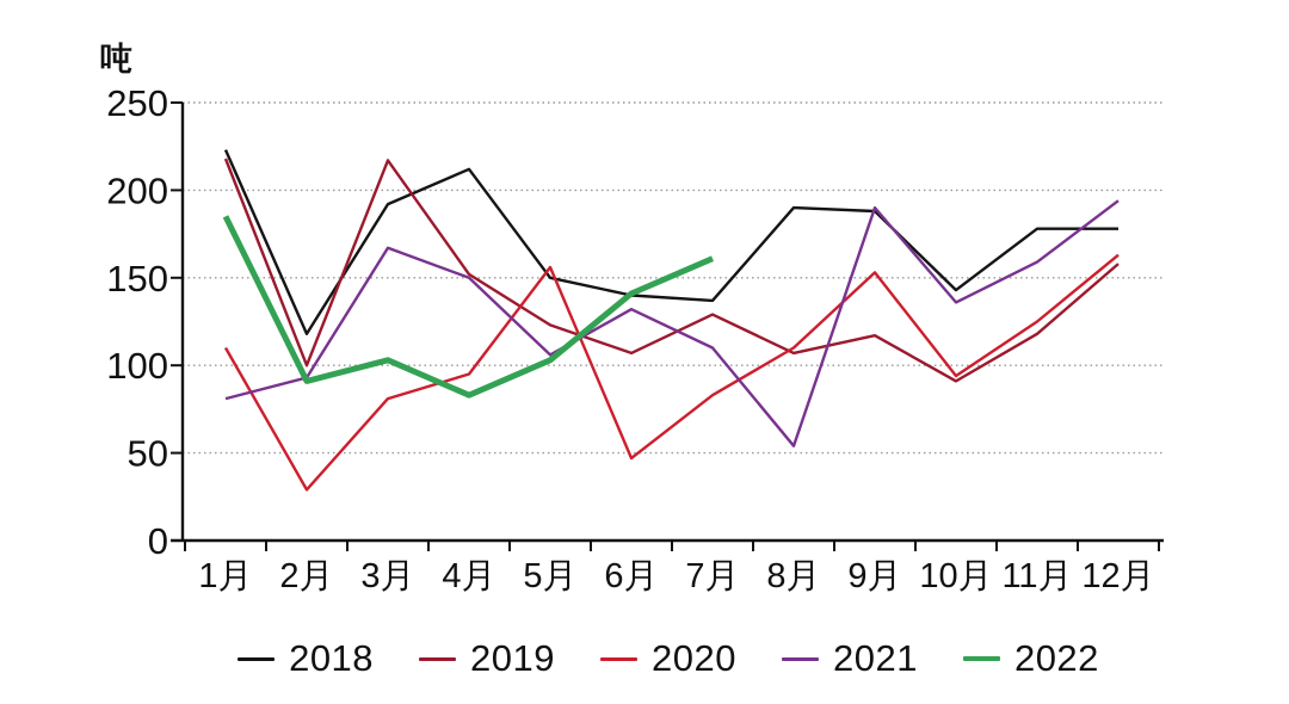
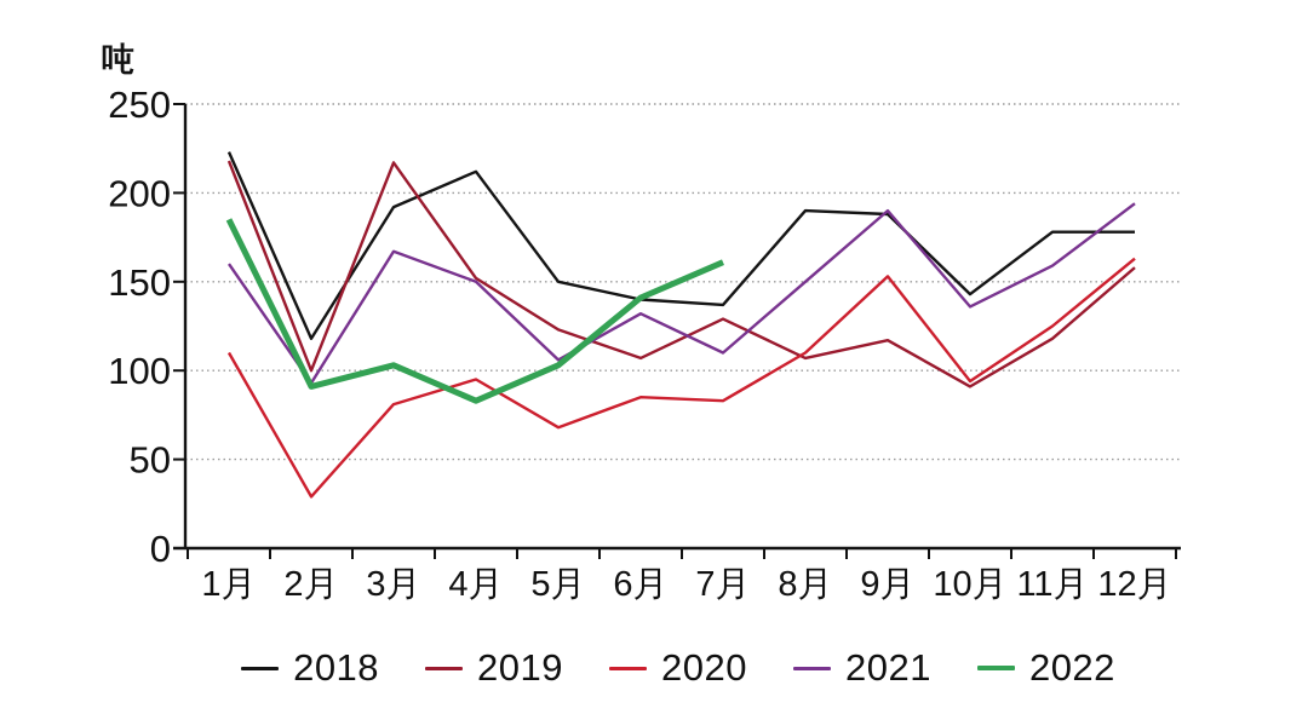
2021/1月: 81 -> 160
2020/5月: 156 -> 68
2020/6月: 47 -> 85
2021/8月: 54 -> 150
